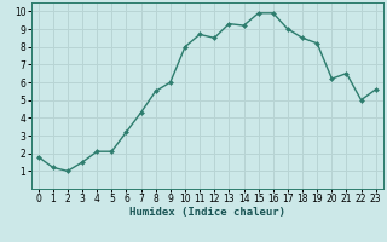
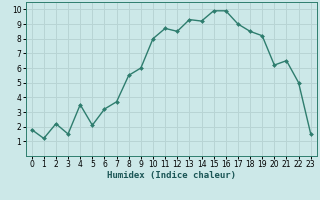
2: 1.0 -> 2.2
4: 2.1 -> 3.5
7: 4.3 -> 3.7
23: 5.6 -> 1.5
